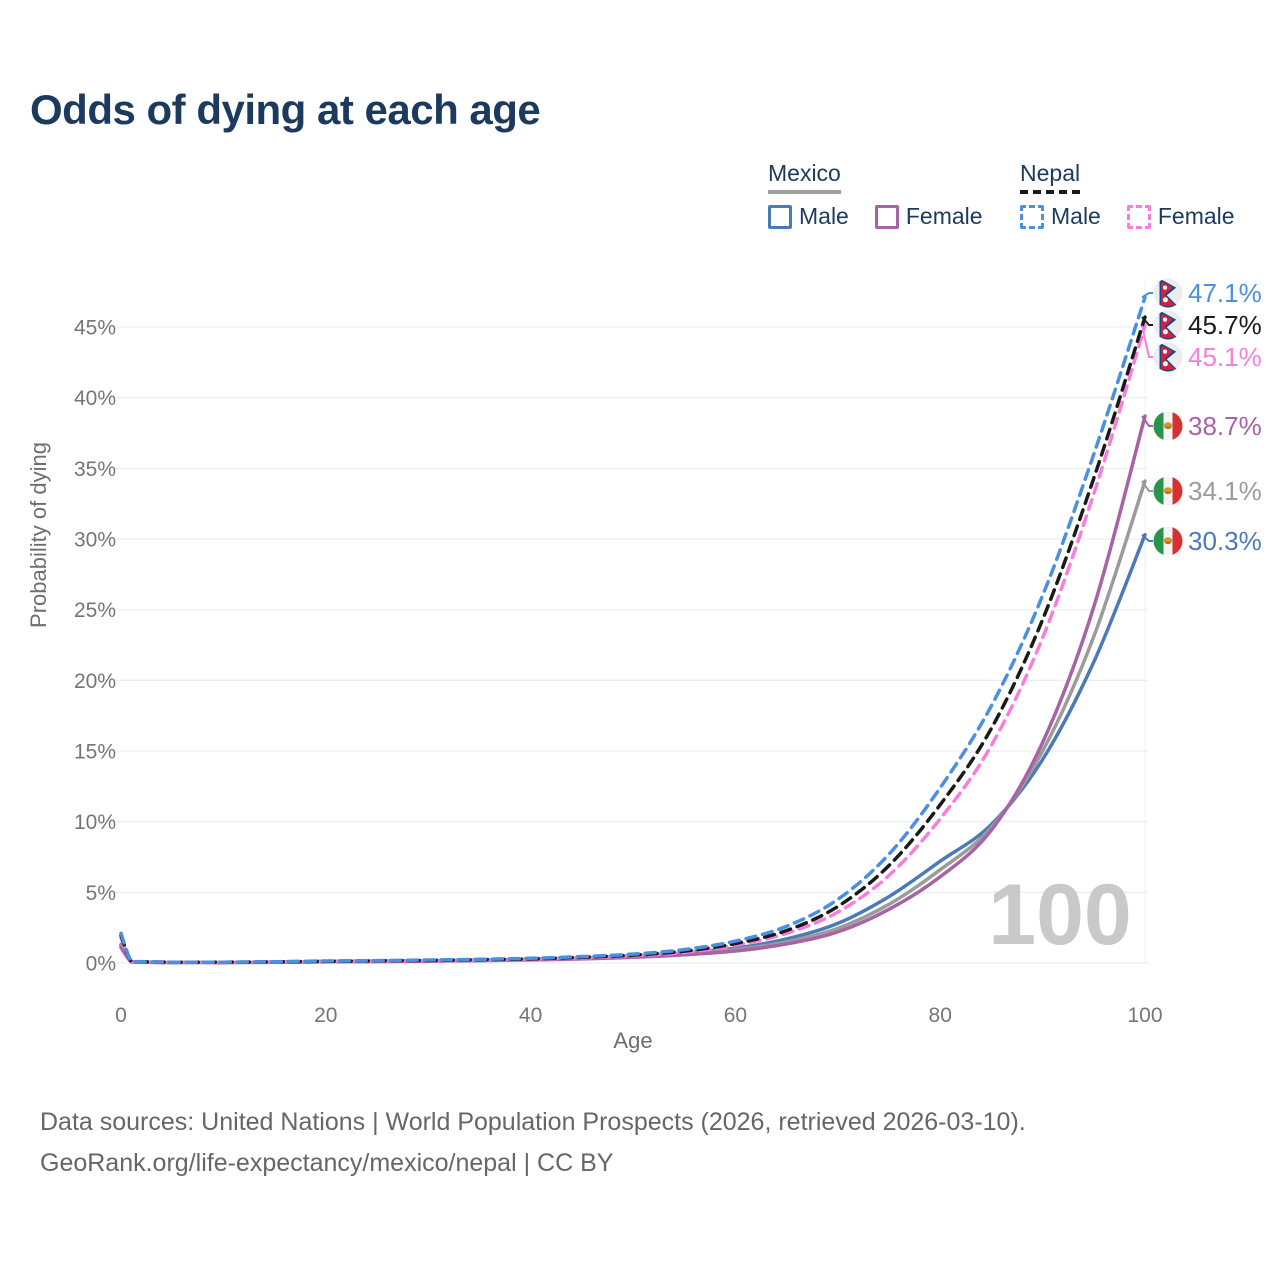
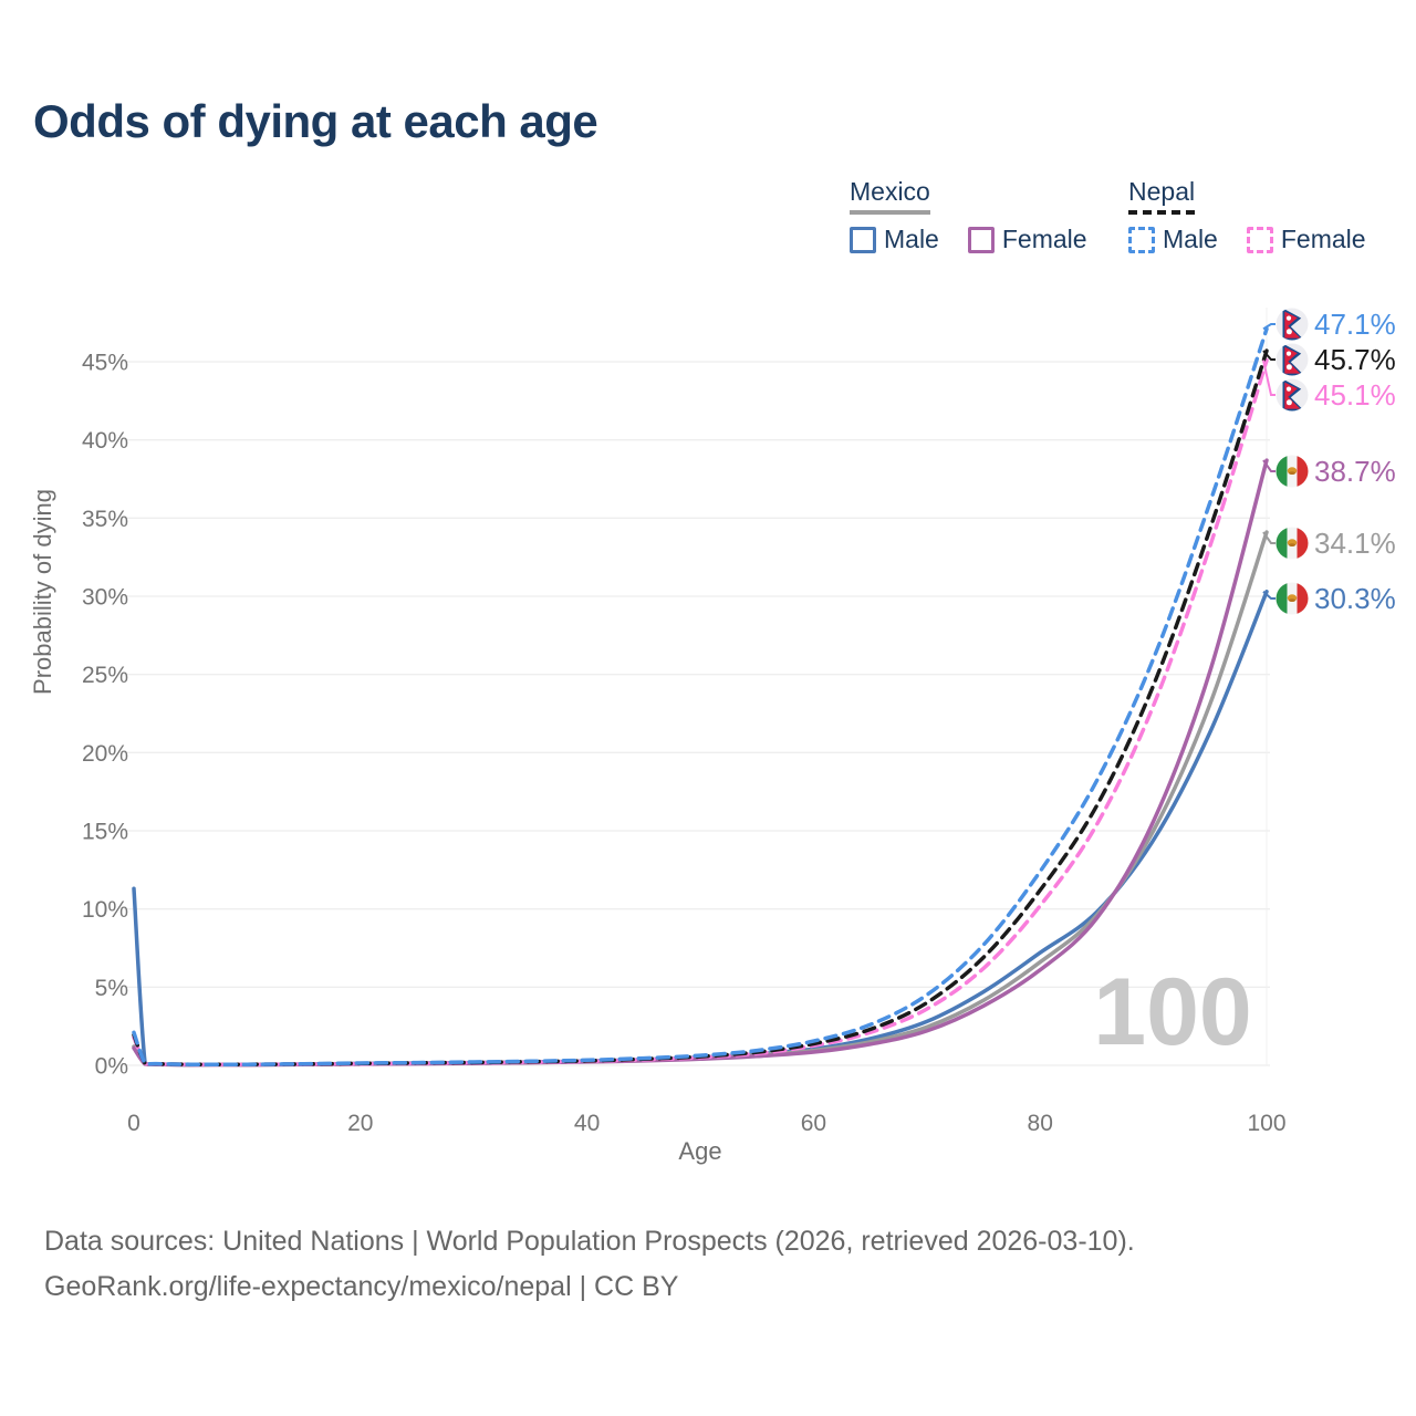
Mexico Male/0: 1.3% -> 11.3%
